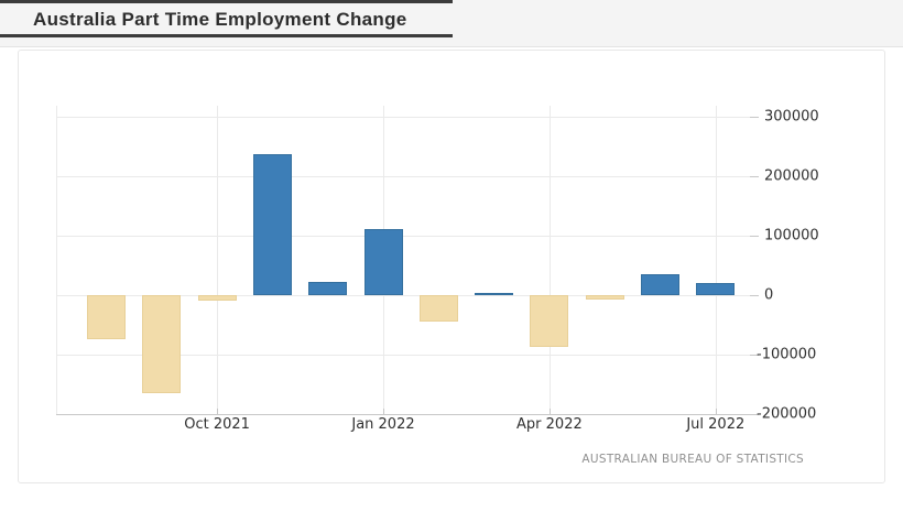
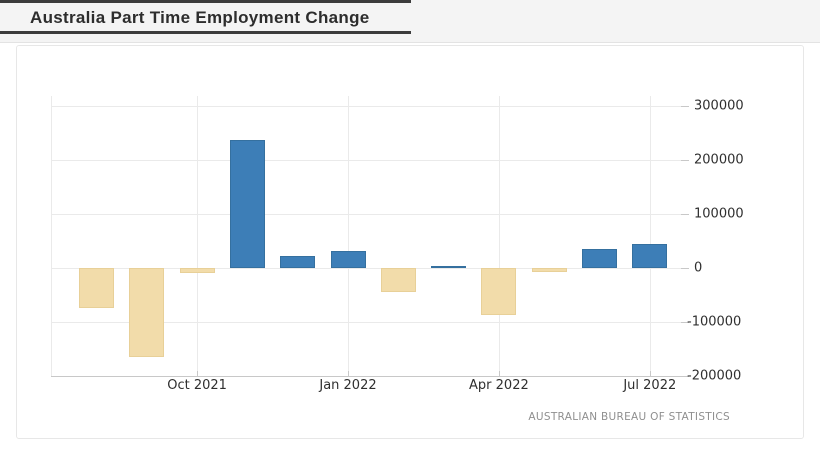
Jan 2022: 110000 -> 30000
Jul 2022: 20000 -> 40000
